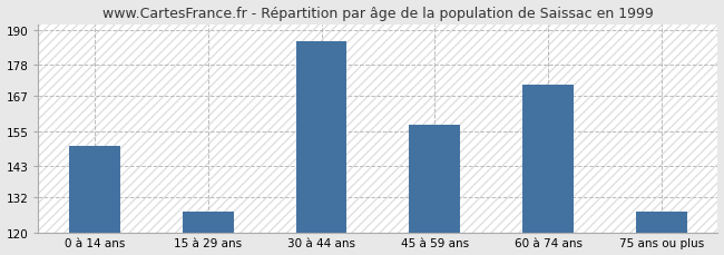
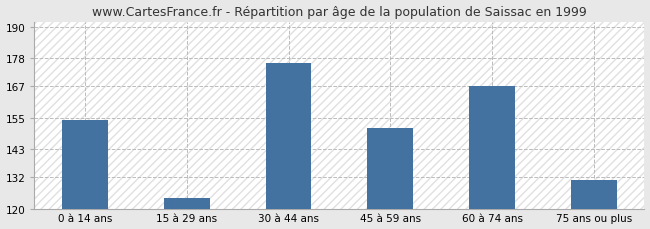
0 à 14 ans: 150 -> 154
15 à 29 ans: 127 -> 124
30 à 44 ans: 186 -> 176
45 à 59 ans: 157 -> 151
60 à 74 ans: 171 -> 167
75 ans ou plus: 127 -> 131
